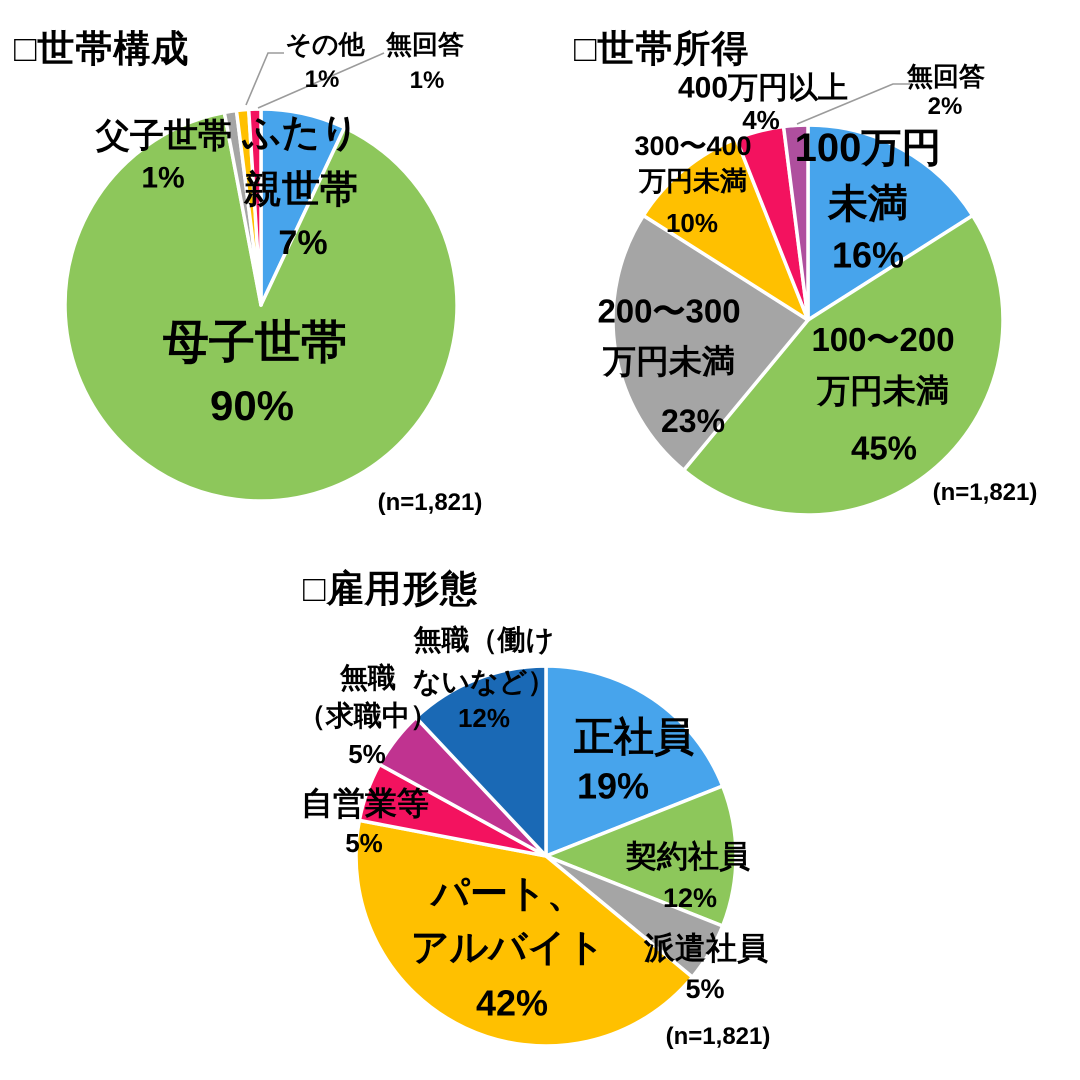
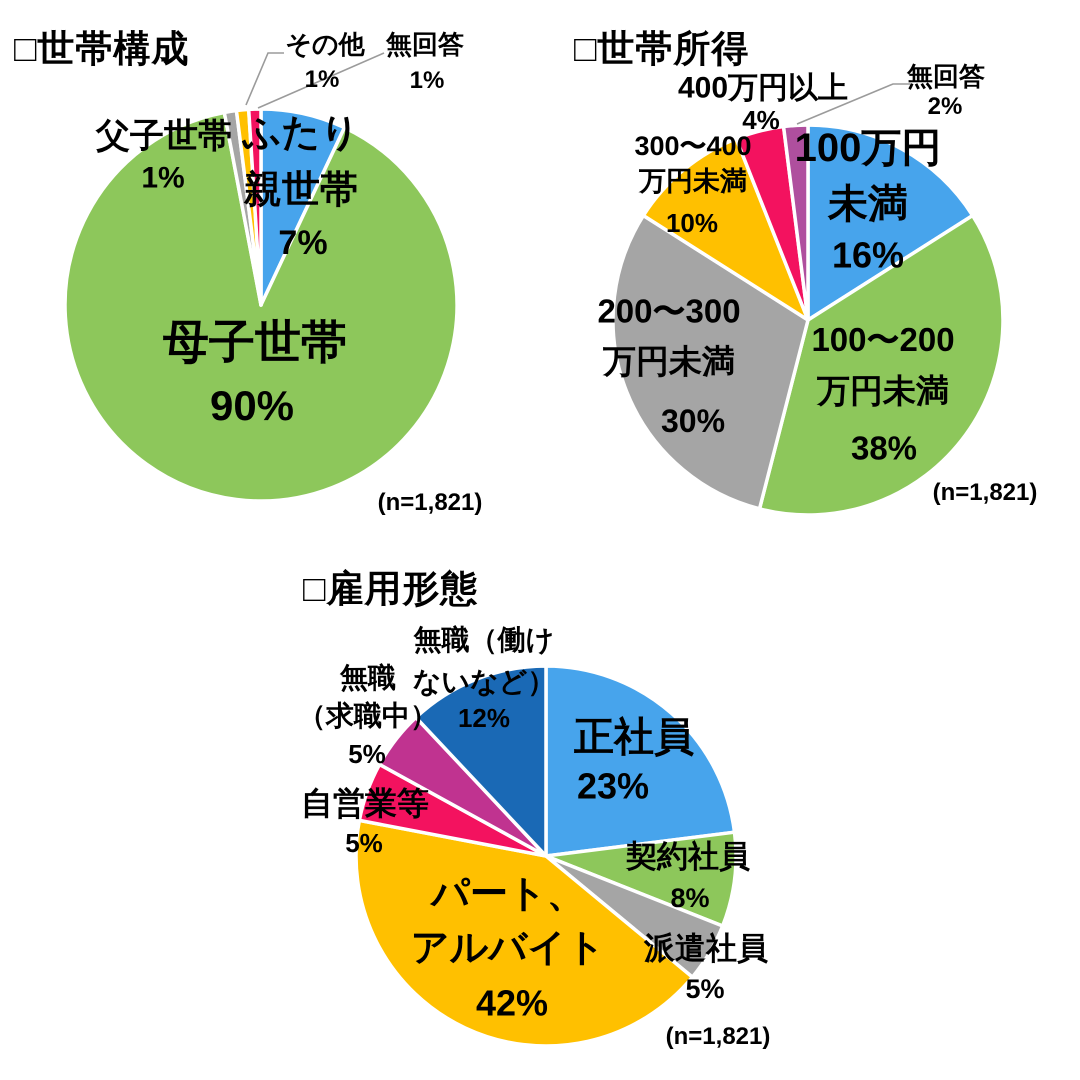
□世帯所得/100〜200 万円未満: 45% -> 38%
□世帯所得/200〜300 万円未満: 23% -> 30%
□雇用形態/正社員: 19% -> 23%
□雇用形態/契約社員: 12% -> 8%
